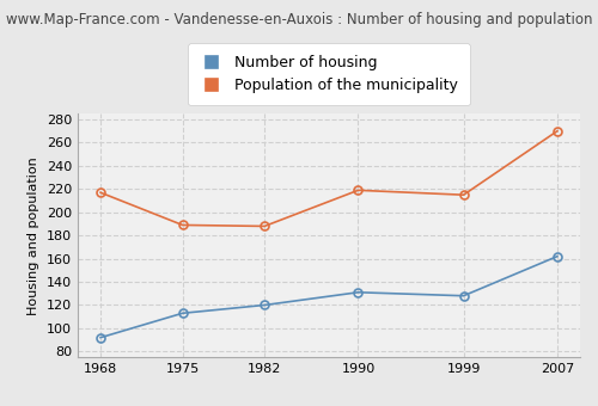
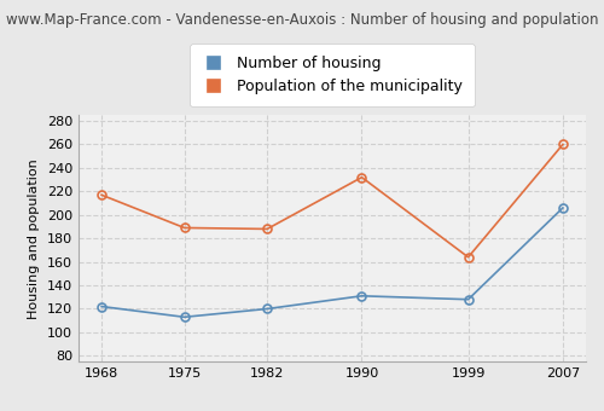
Number of housing/1968: 92 -> 122
Population of the municipality/1990: 219 -> 232
Population of the municipality/1999: 215 -> 164
Number of housing/2007: 162 -> 206
Population of the municipality/2007: 270 -> 260
